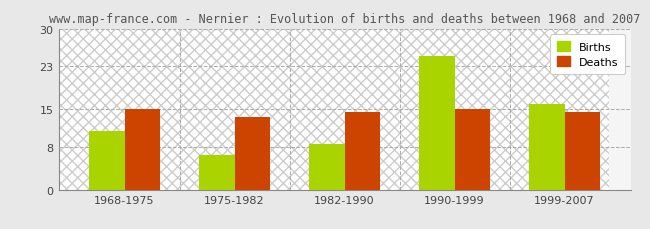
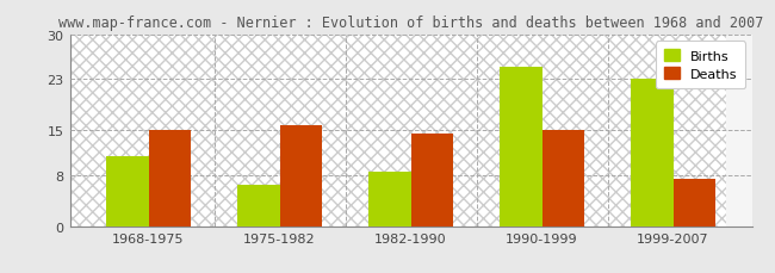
Deaths/1975-1982: 13.5 -> 15.8
Births/1999-2007: 16.0 -> 23.0
Deaths/1999-2007: 14.5 -> 7.4
